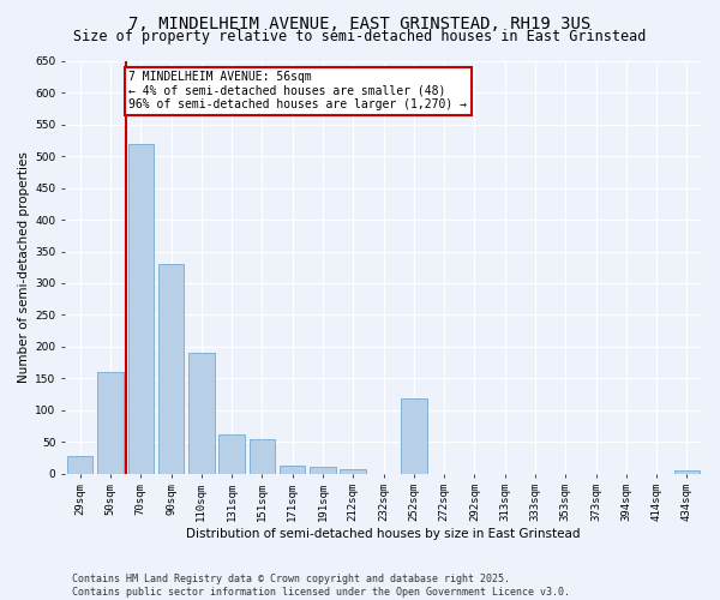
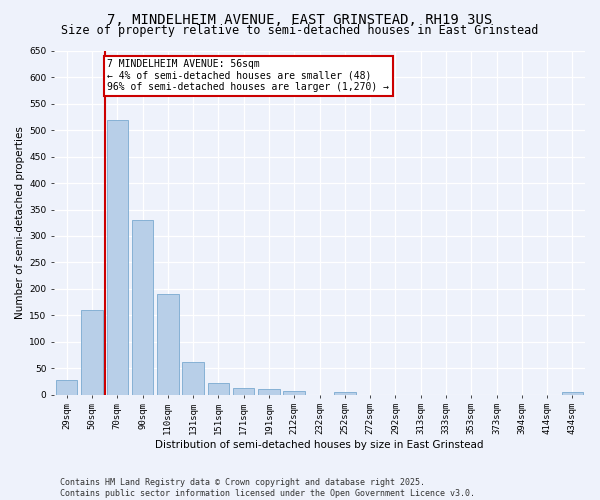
151sqm: 54 -> 22
252sqm: 118 -> 5
